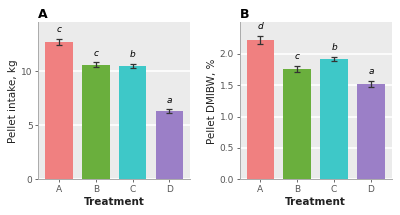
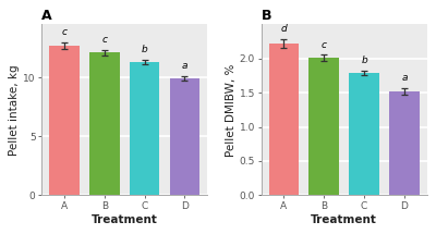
A/B: 10.6 -> 12.1
A/C: 10.5 -> 11.3
A/D: 6.3 -> 9.9
B/B: 1.76 -> 2.01
B/C: 1.92 -> 1.79
